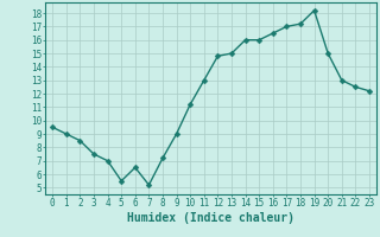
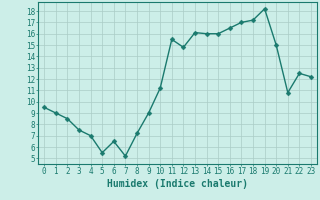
11: 13.0 -> 15.5
13: 15.0 -> 16.1
21: 13.0 -> 10.8
